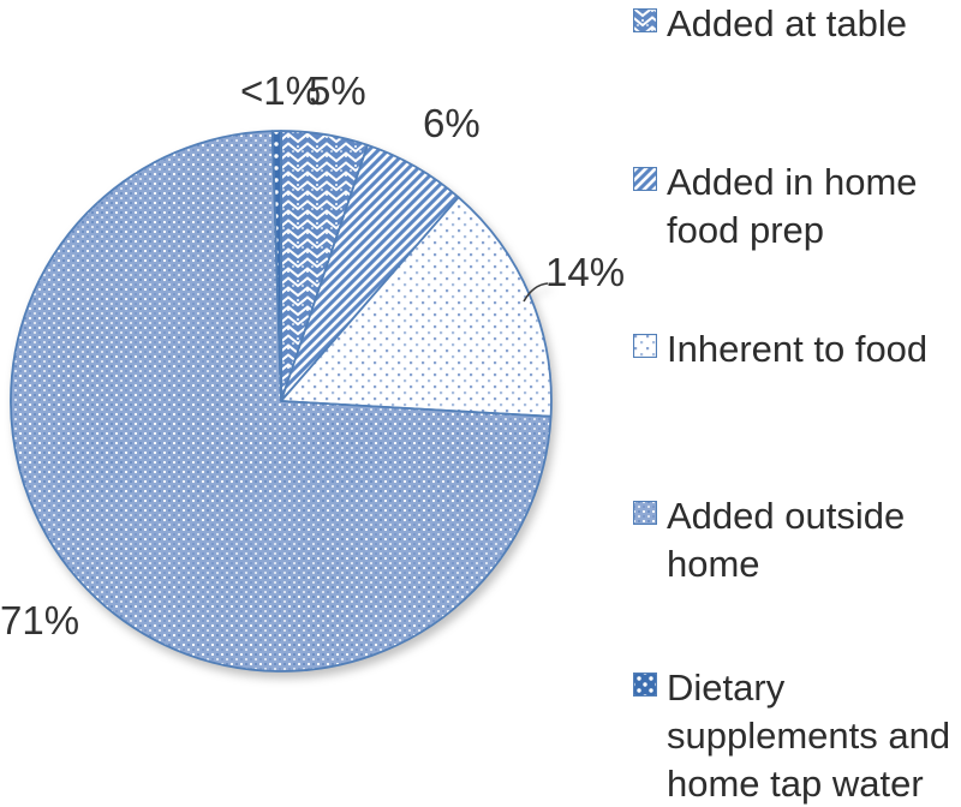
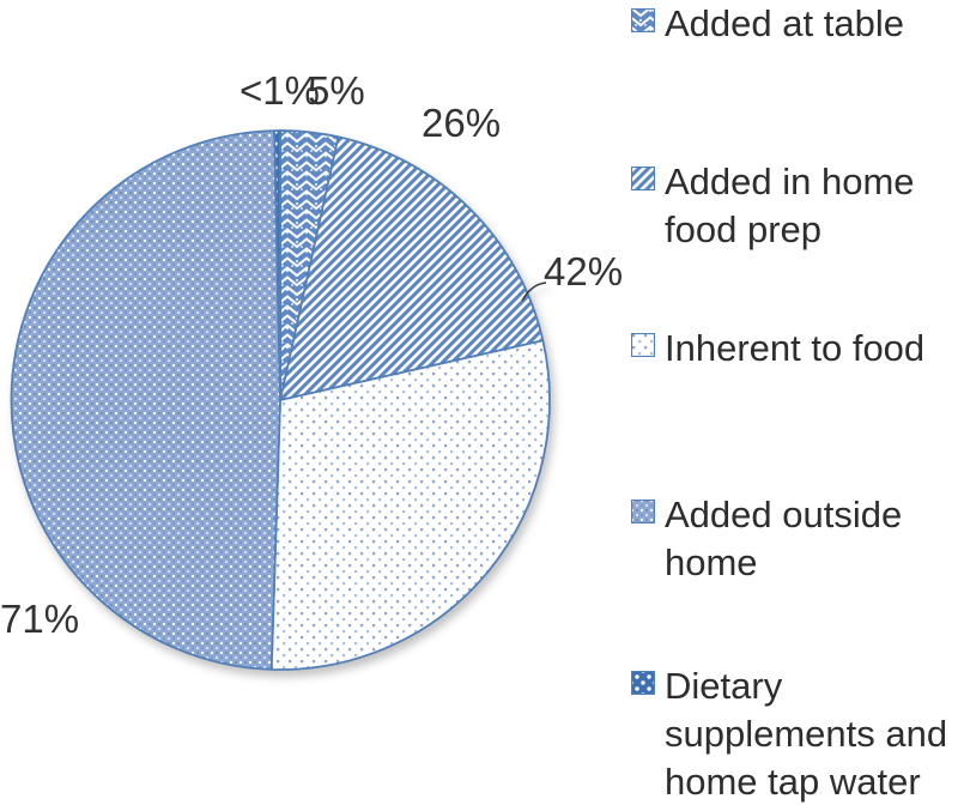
Added in home food prep: 6% -> 26%
Inherent to food: 14% -> 42%
